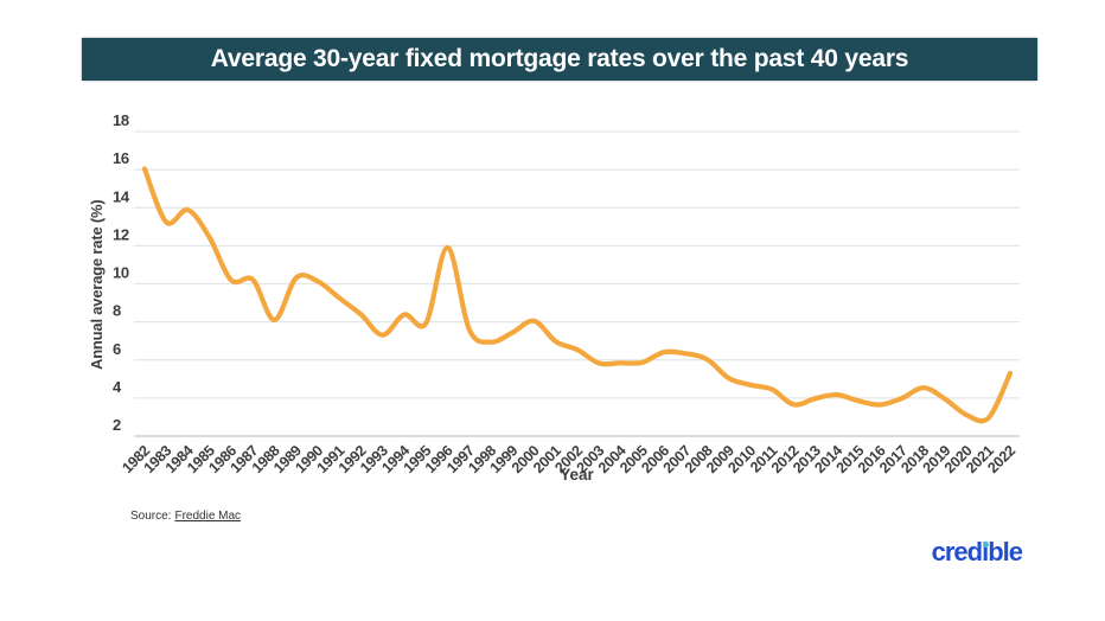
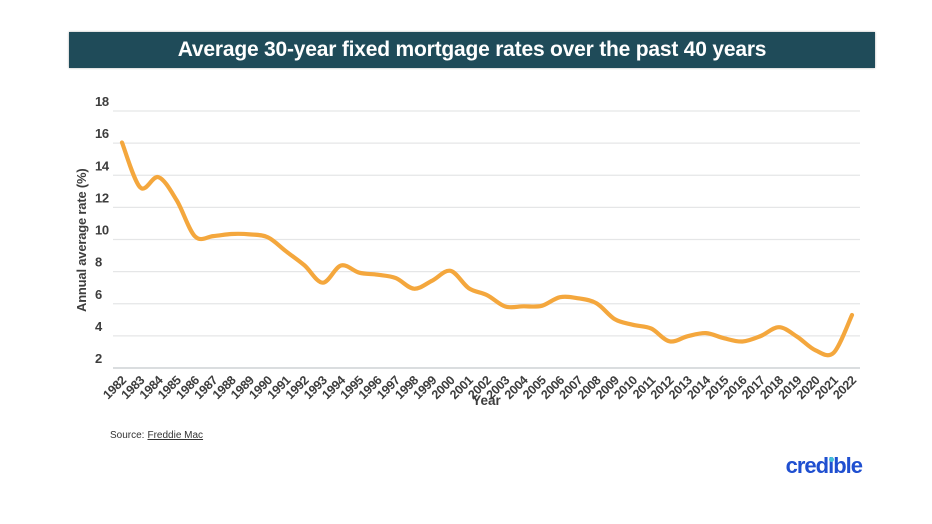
1988: 8.1 -> 10.3
1996: 11.9 -> 7.8
